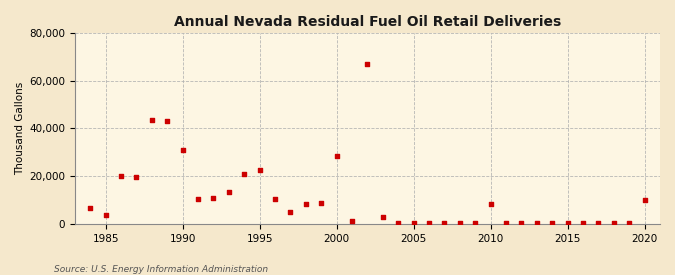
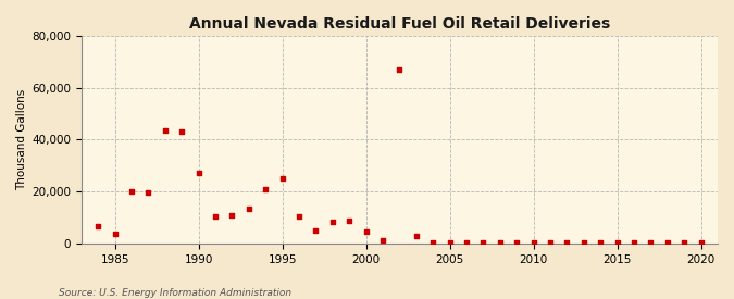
1990: 31,000 -> 27,000
1995: 22,500 -> 25,000
2000: 28,500 -> 4,500
2010: 8,500 -> 200
2020: 10,000 -> 200
